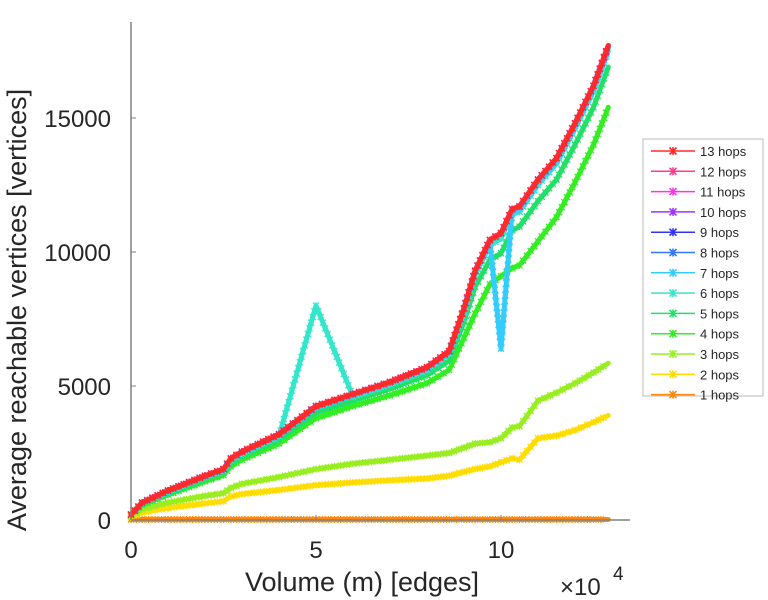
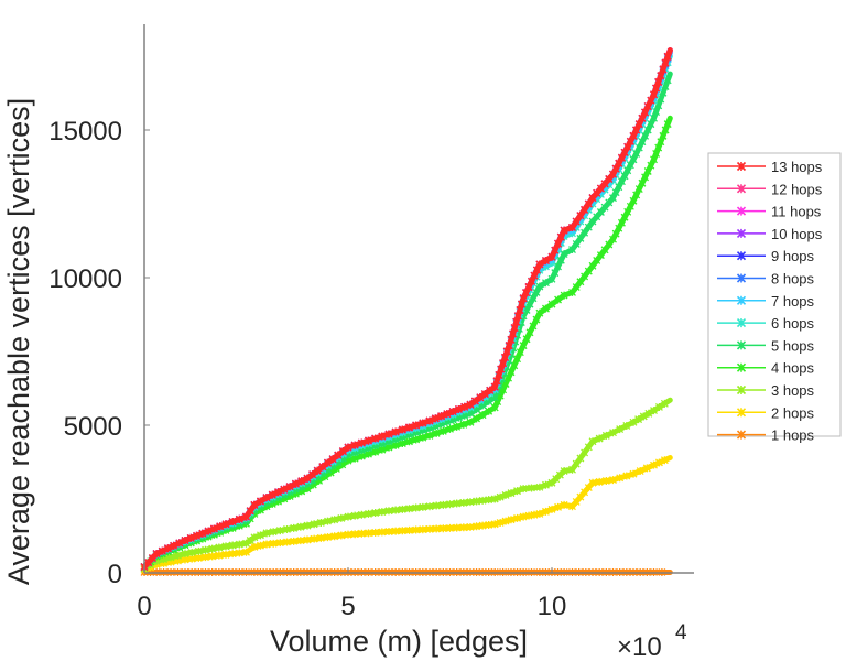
6 hops/5: 8000 -> 4200
7 hops/10: 6400 -> 10600
